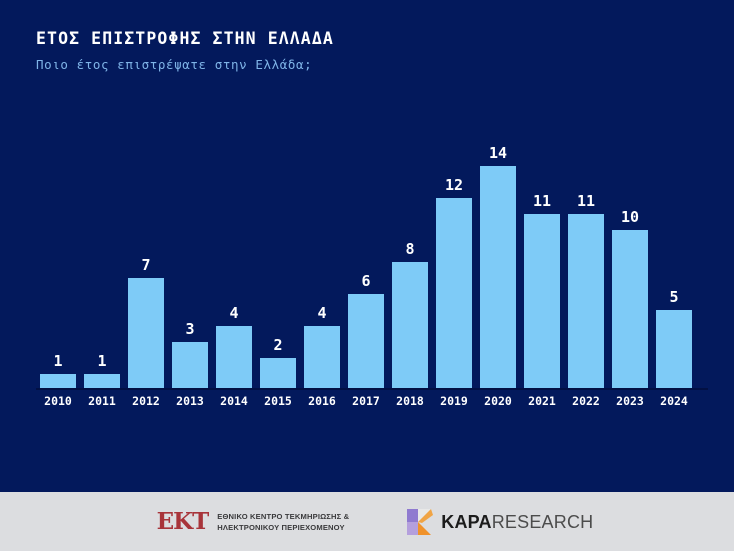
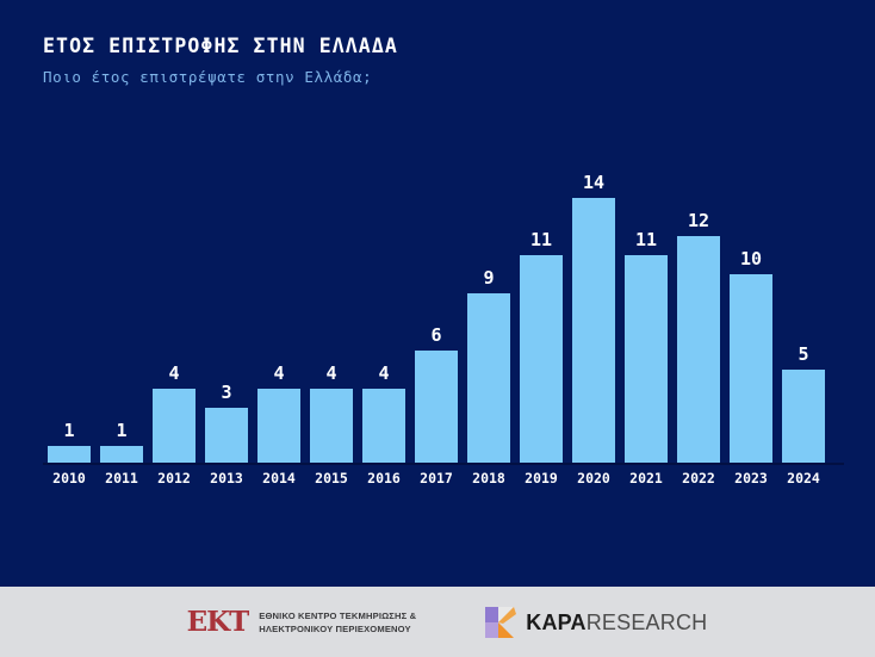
2012: 7 -> 4
2015: 2 -> 4
2018: 8 -> 9
2019: 12 -> 11
2022: 11 -> 12
